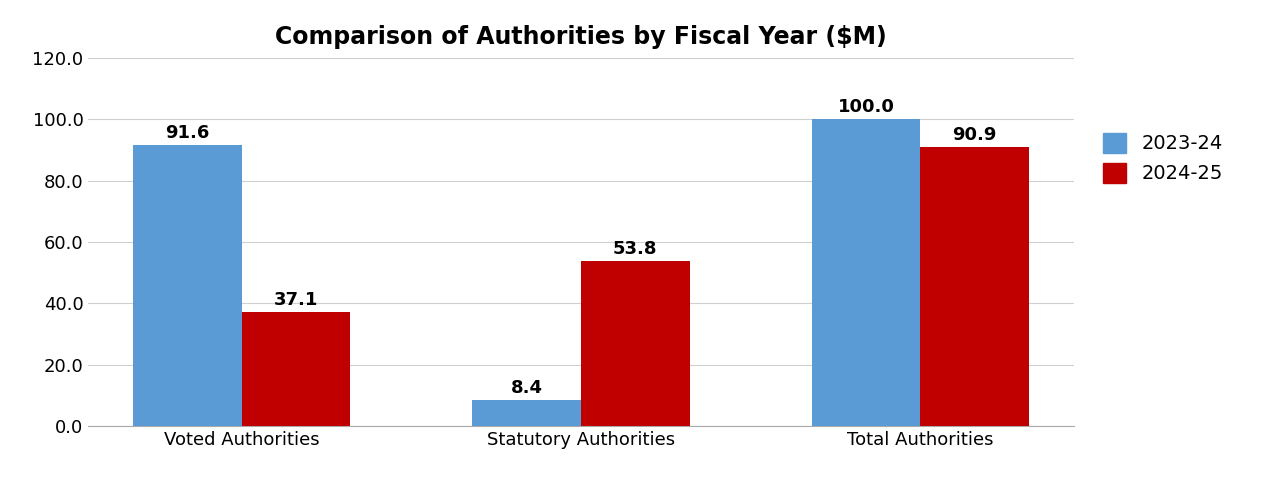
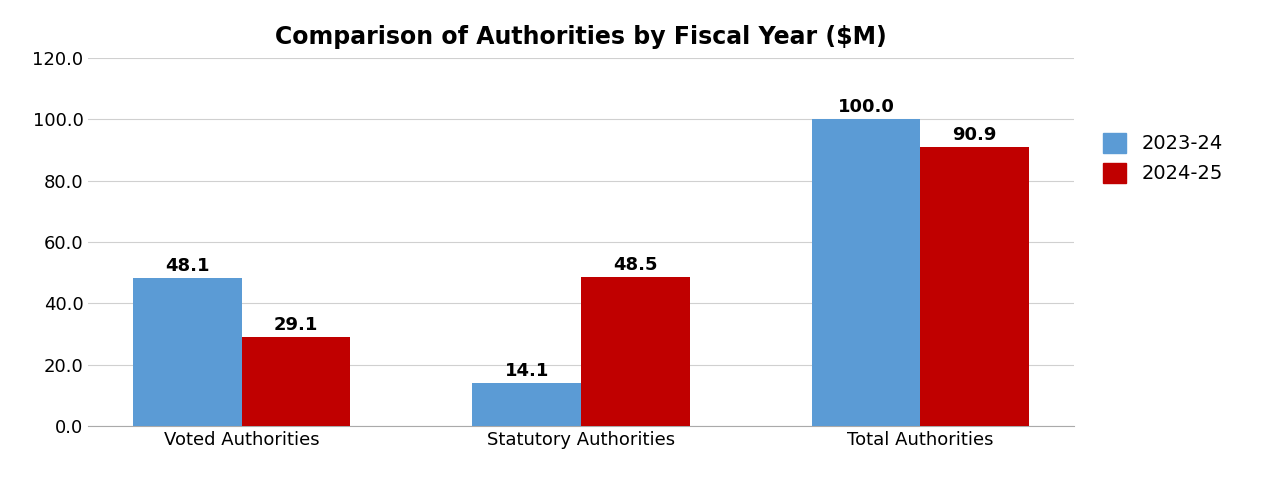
2023-24/Voted Authorities: 91.6 -> 48.1
2024-25/Voted Authorities: 37.1 -> 29.1
2023-24/Statutory Authorities: 8.4 -> 14.1
2024-25/Statutory Authorities: 53.8 -> 48.5
